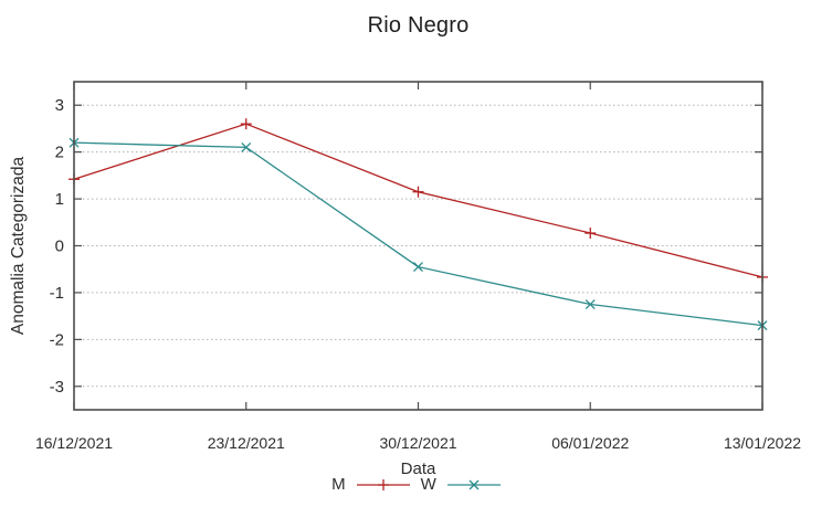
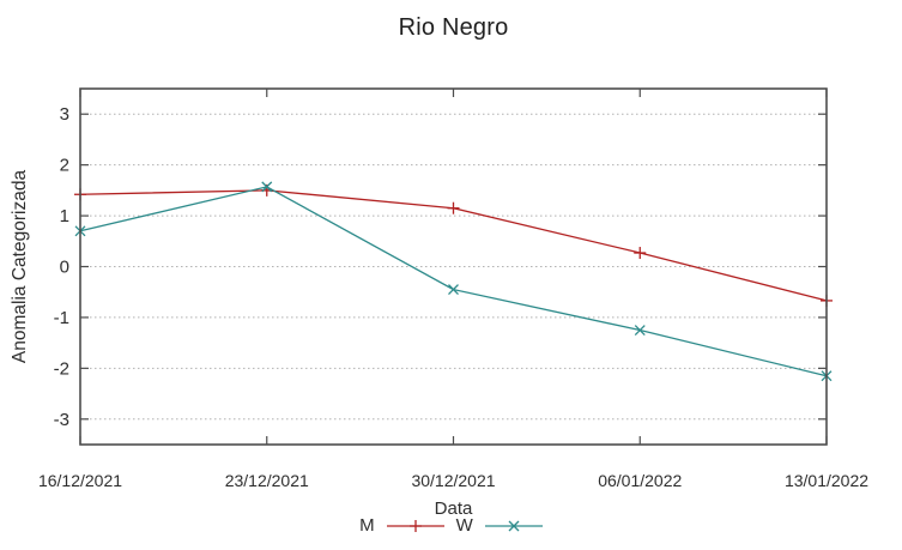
W/16/12/2021: 2.2 -> 0.7
M/23/12/2021: 2.6 -> 1.5
W/23/12/2021: 2.1 -> 1.6
W/13/01/2022: -1.7 -> -2.1
